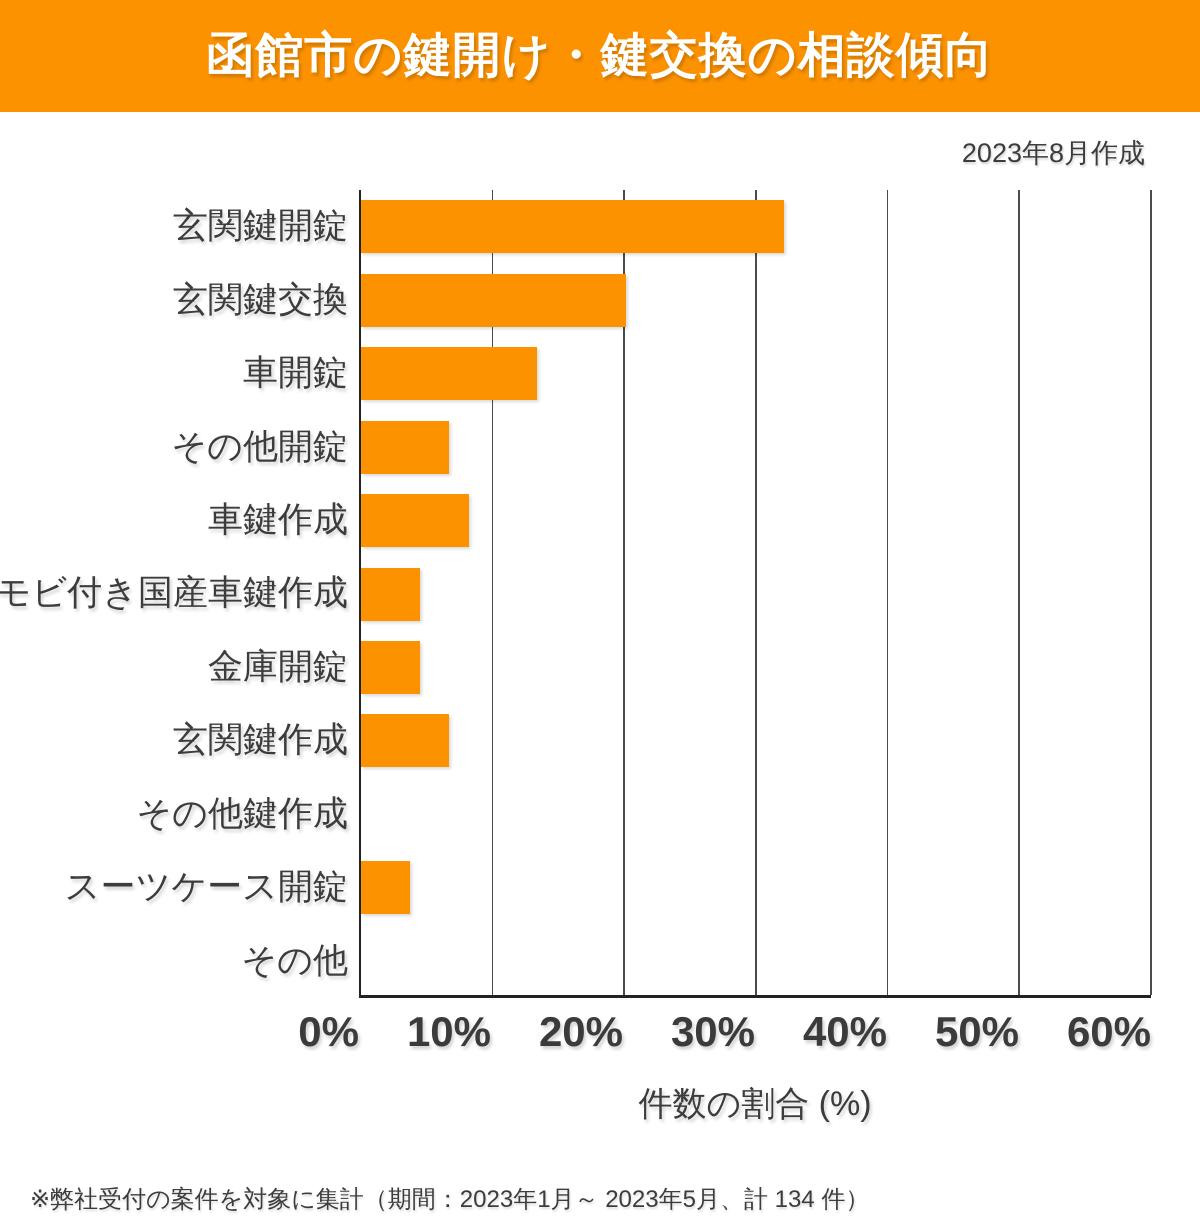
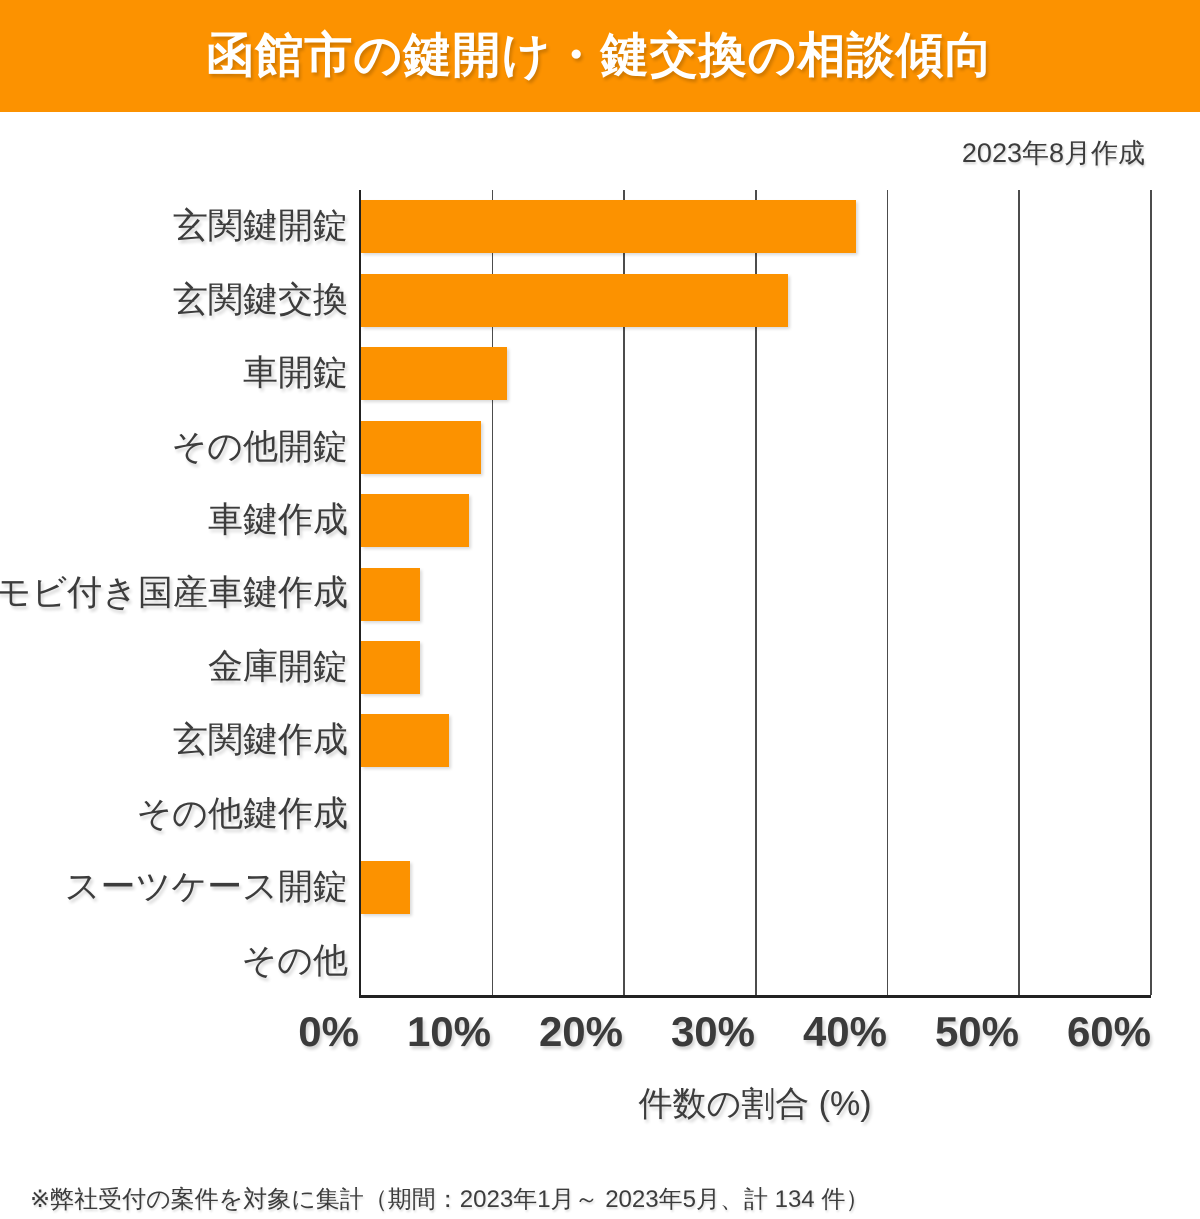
玄関鍵開錠: 32.1% -> 37.6%
玄関鍵交換: 20.1% -> 32.4%
車開錠: 13.4% -> 11.1%
その他開錠: 6.7% -> 9.1%
